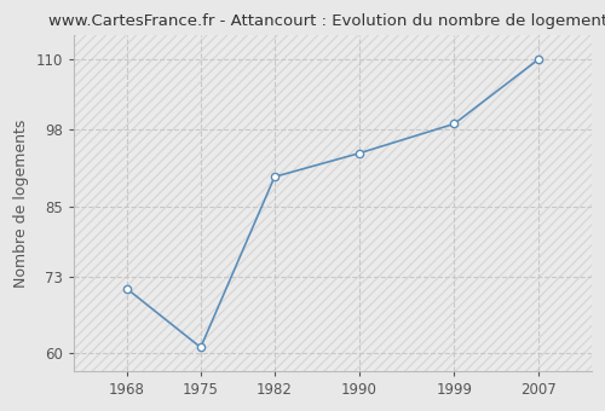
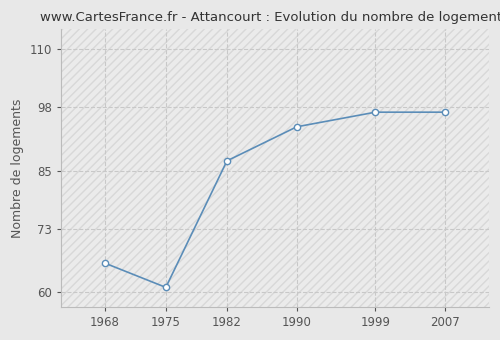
1968: 71 -> 66
1982: 90 -> 87
1999: 99 -> 97
2007: 110 -> 97
